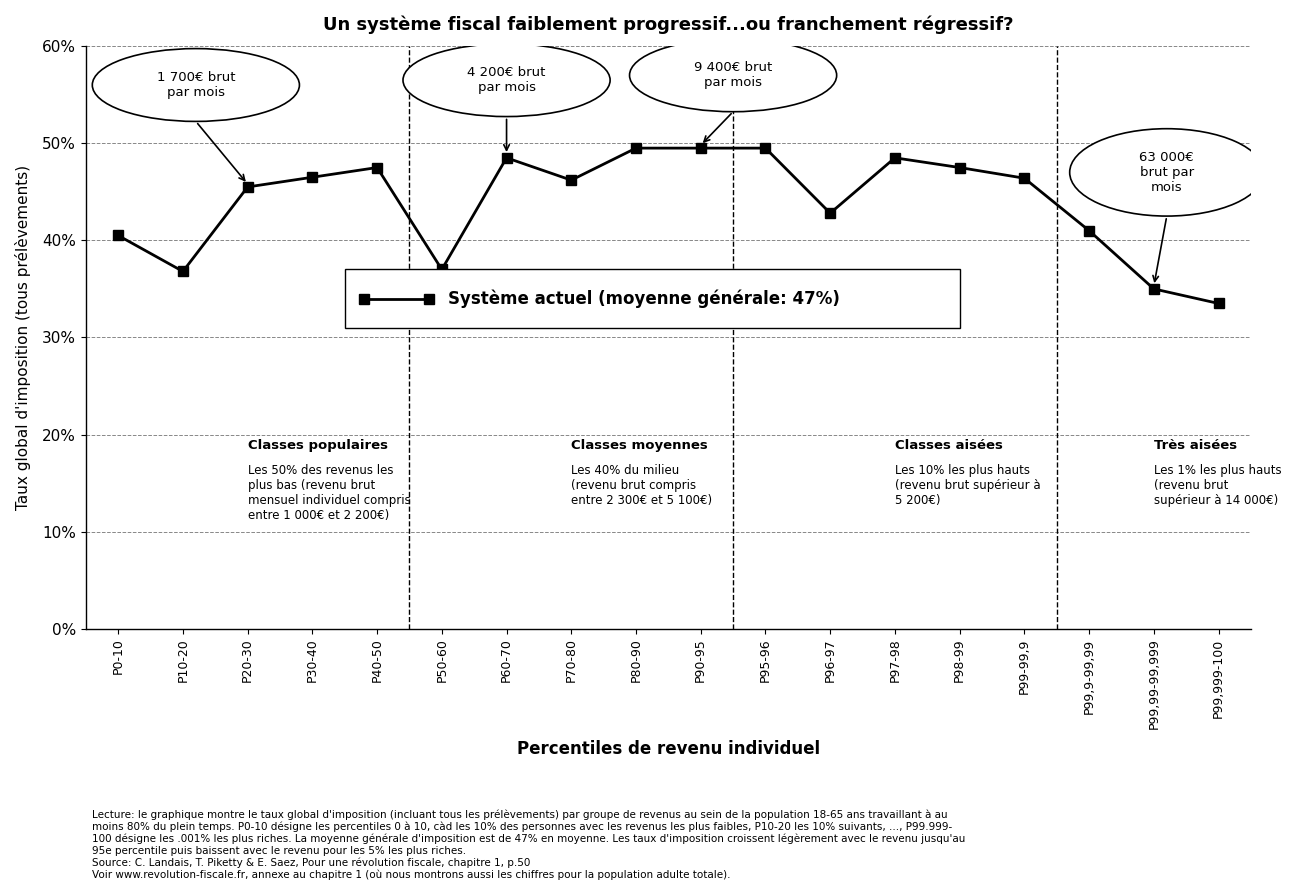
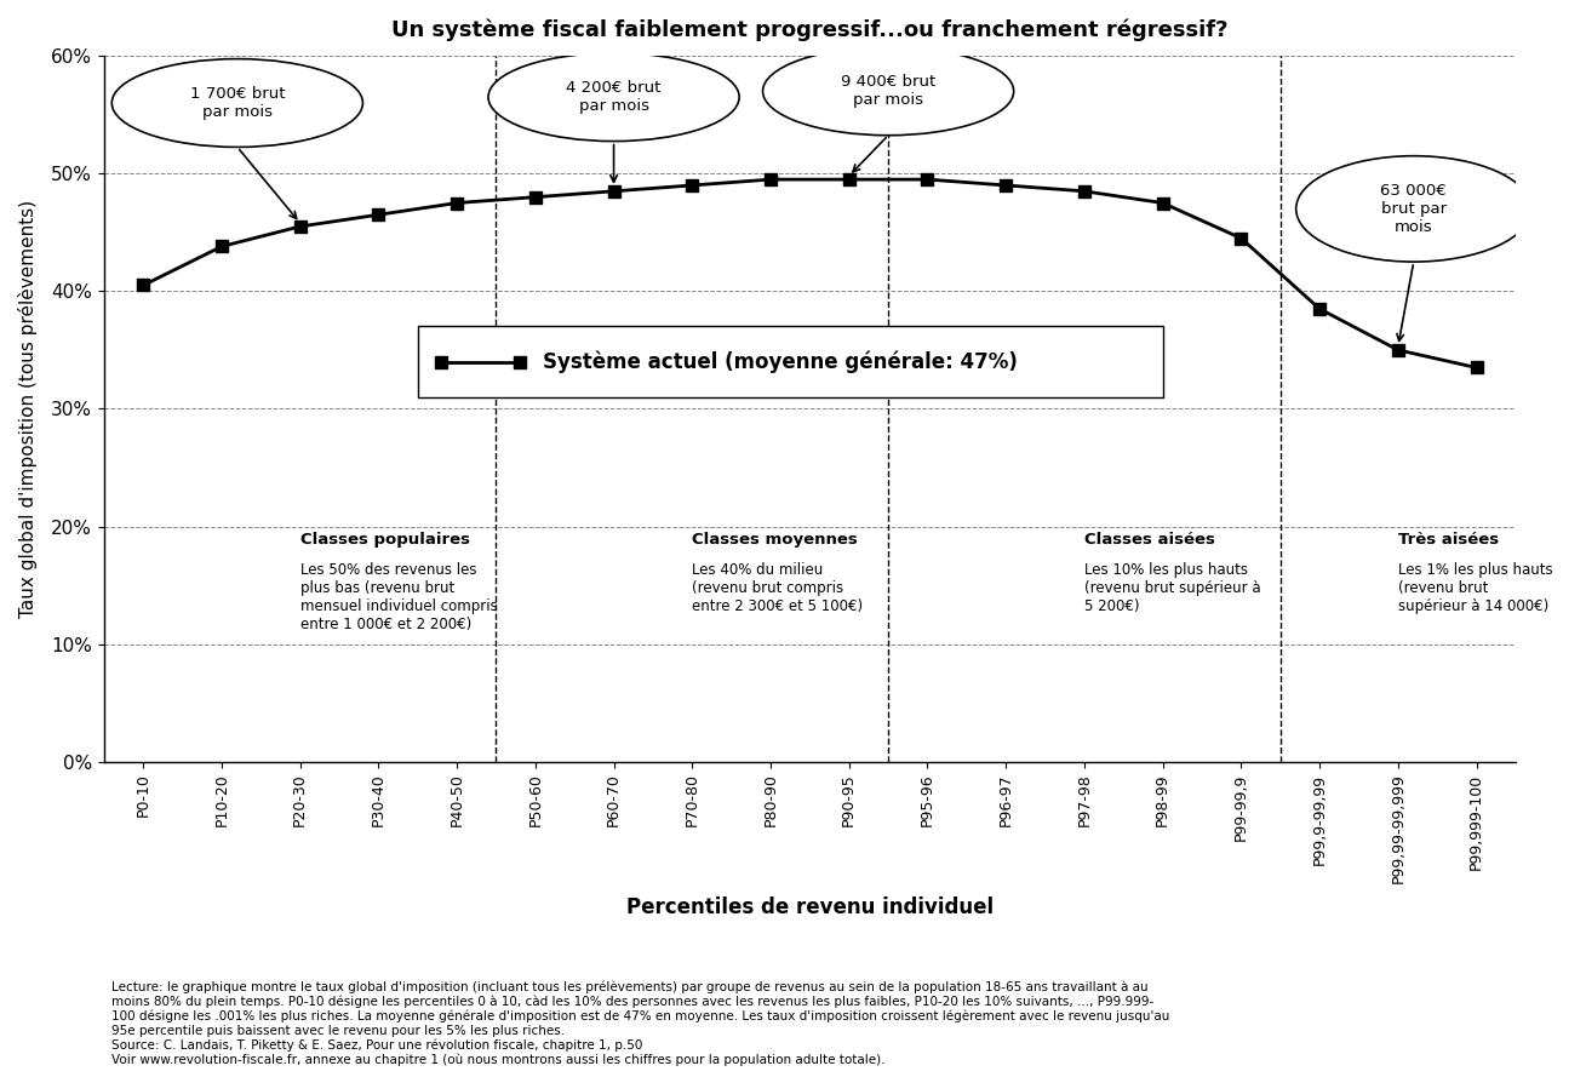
P10-20: 36.8% -> 43.8%
P50-60: 37.0% -> 48.0%
P70-80: 46.2% -> 49.0%
P96-97: 42.8% -> 49.0%
P99-99,9: 46.4% -> 44.5%
P99,9-99,99: 41.0% -> 38.5%
